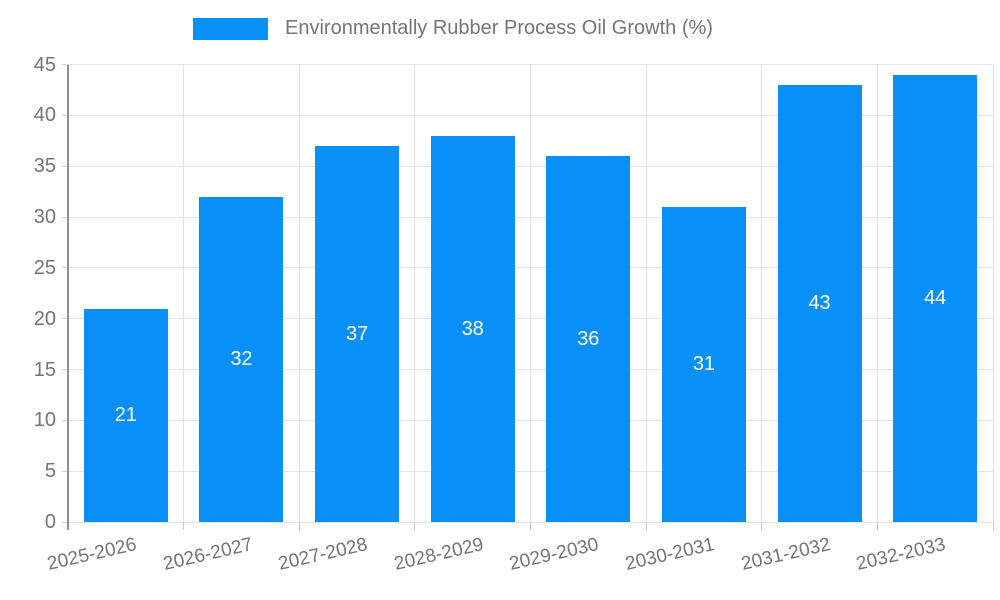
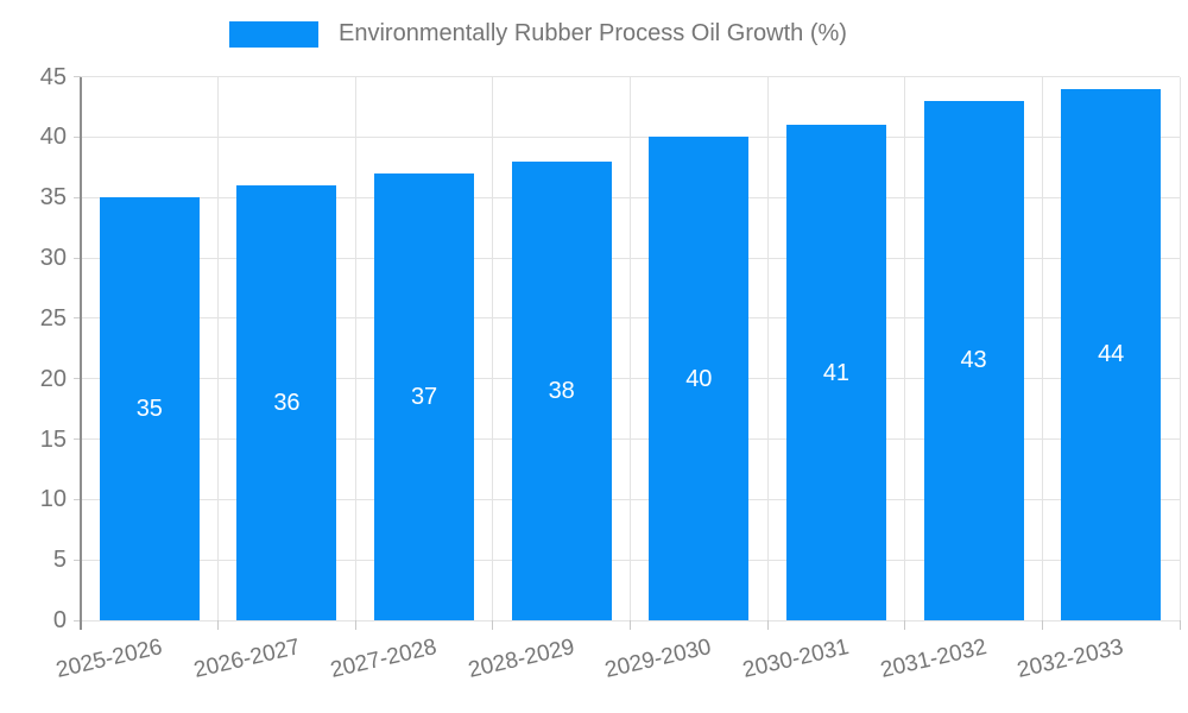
2025-2026: 21 -> 35
2026-2027: 32 -> 36
2029-2030: 36 -> 40
2030-2031: 31 -> 41
